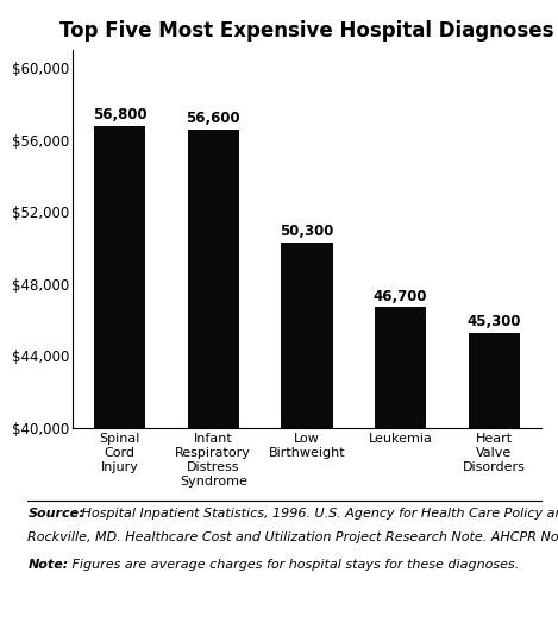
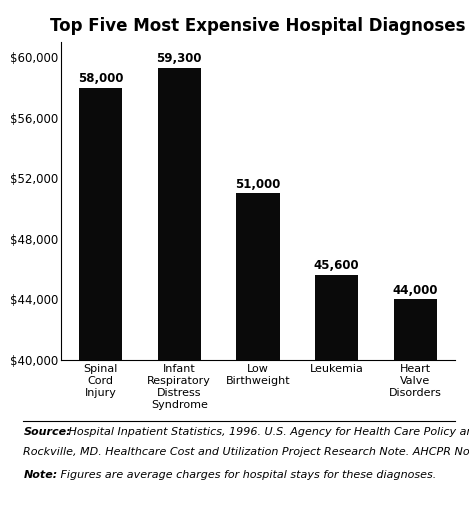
Spinal Cord Injury: 56,800 -> 58,000
Infant Respiratory Distress Syndrome: 56,600 -> 59,300
Low Birthweight: 50,300 -> 51,000
Leukemia: 46,700 -> 45,600
Heart Valve Disorders: 45,300 -> 44,000
